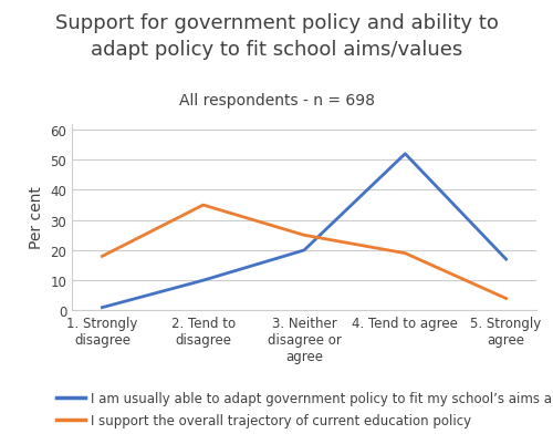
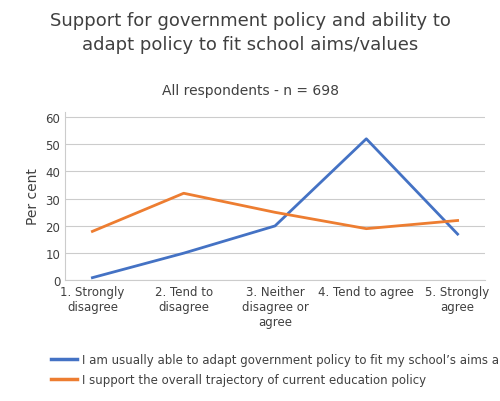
I support the overall trajectory of current education policy/2. Tend to disagree: 35 -> 32
I support the overall trajectory of current education policy/5. Strongly agree: 4 -> 22
